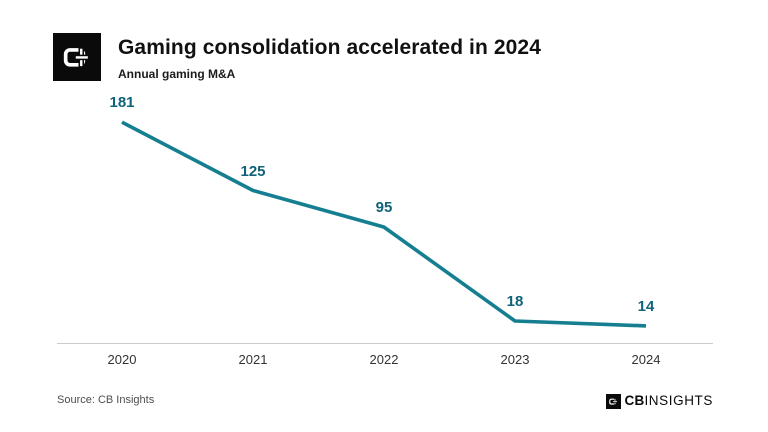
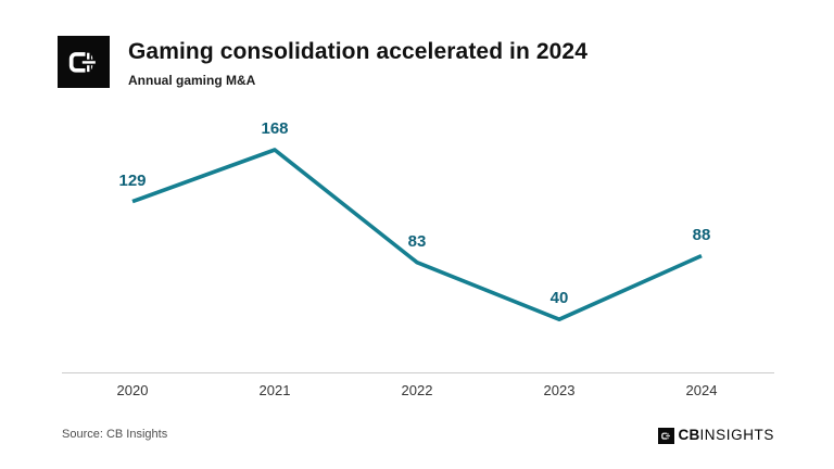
2020: 181 -> 129
2021: 125 -> 168
2022: 95 -> 83
2023: 18 -> 40
2024: 14 -> 88
